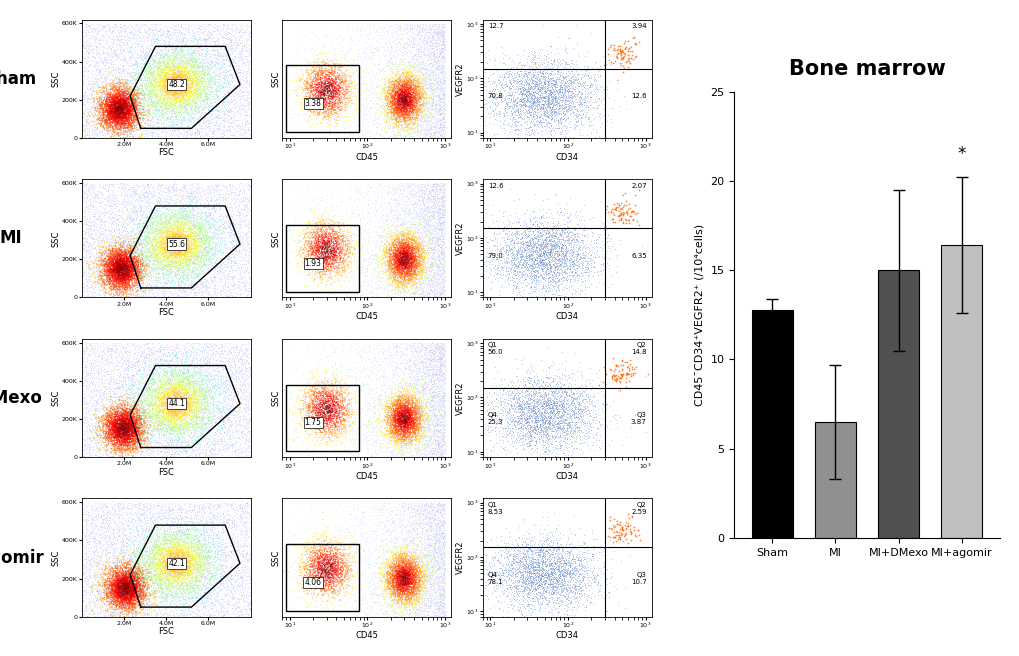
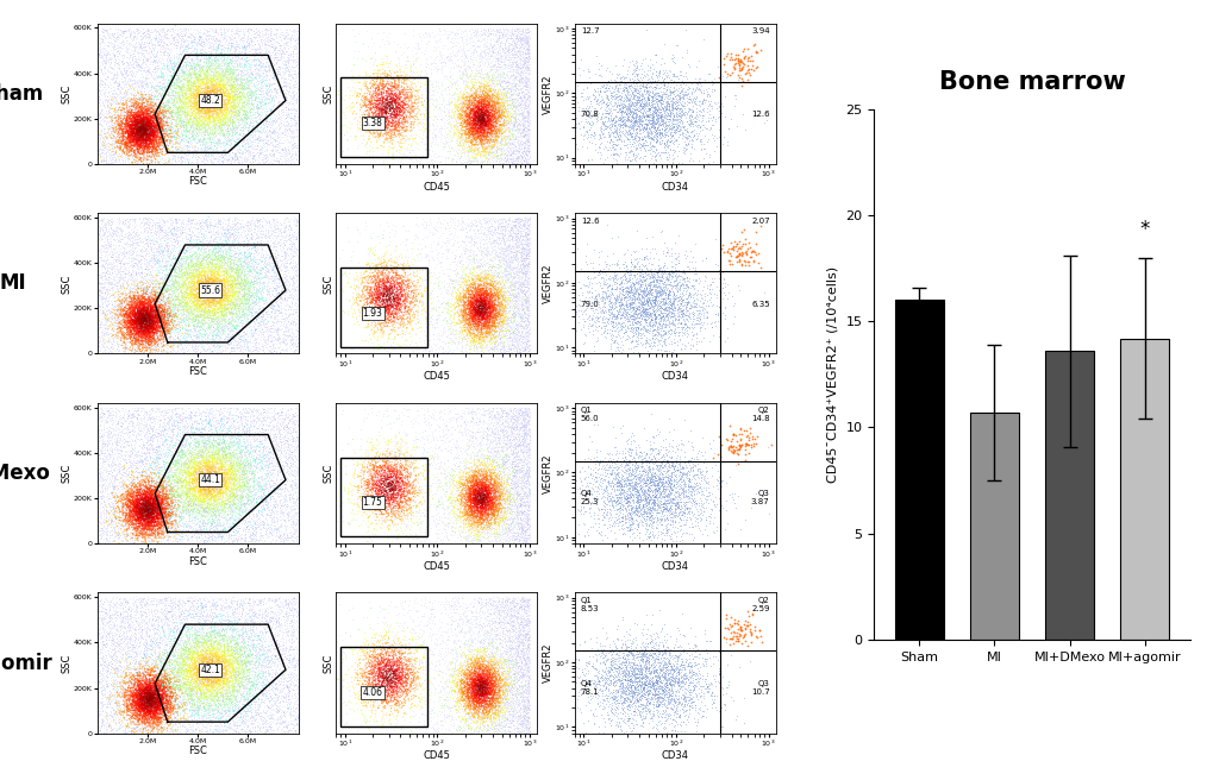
Bone marrow/Sham: 12.8 -> 16.0
Bone marrow/MI: 6.5 -> 10.7
Bone marrow/MI+DMexo: 15.0 -> 13.6
Bone marrow/MI+agomir: 16.4 -> 14.2
